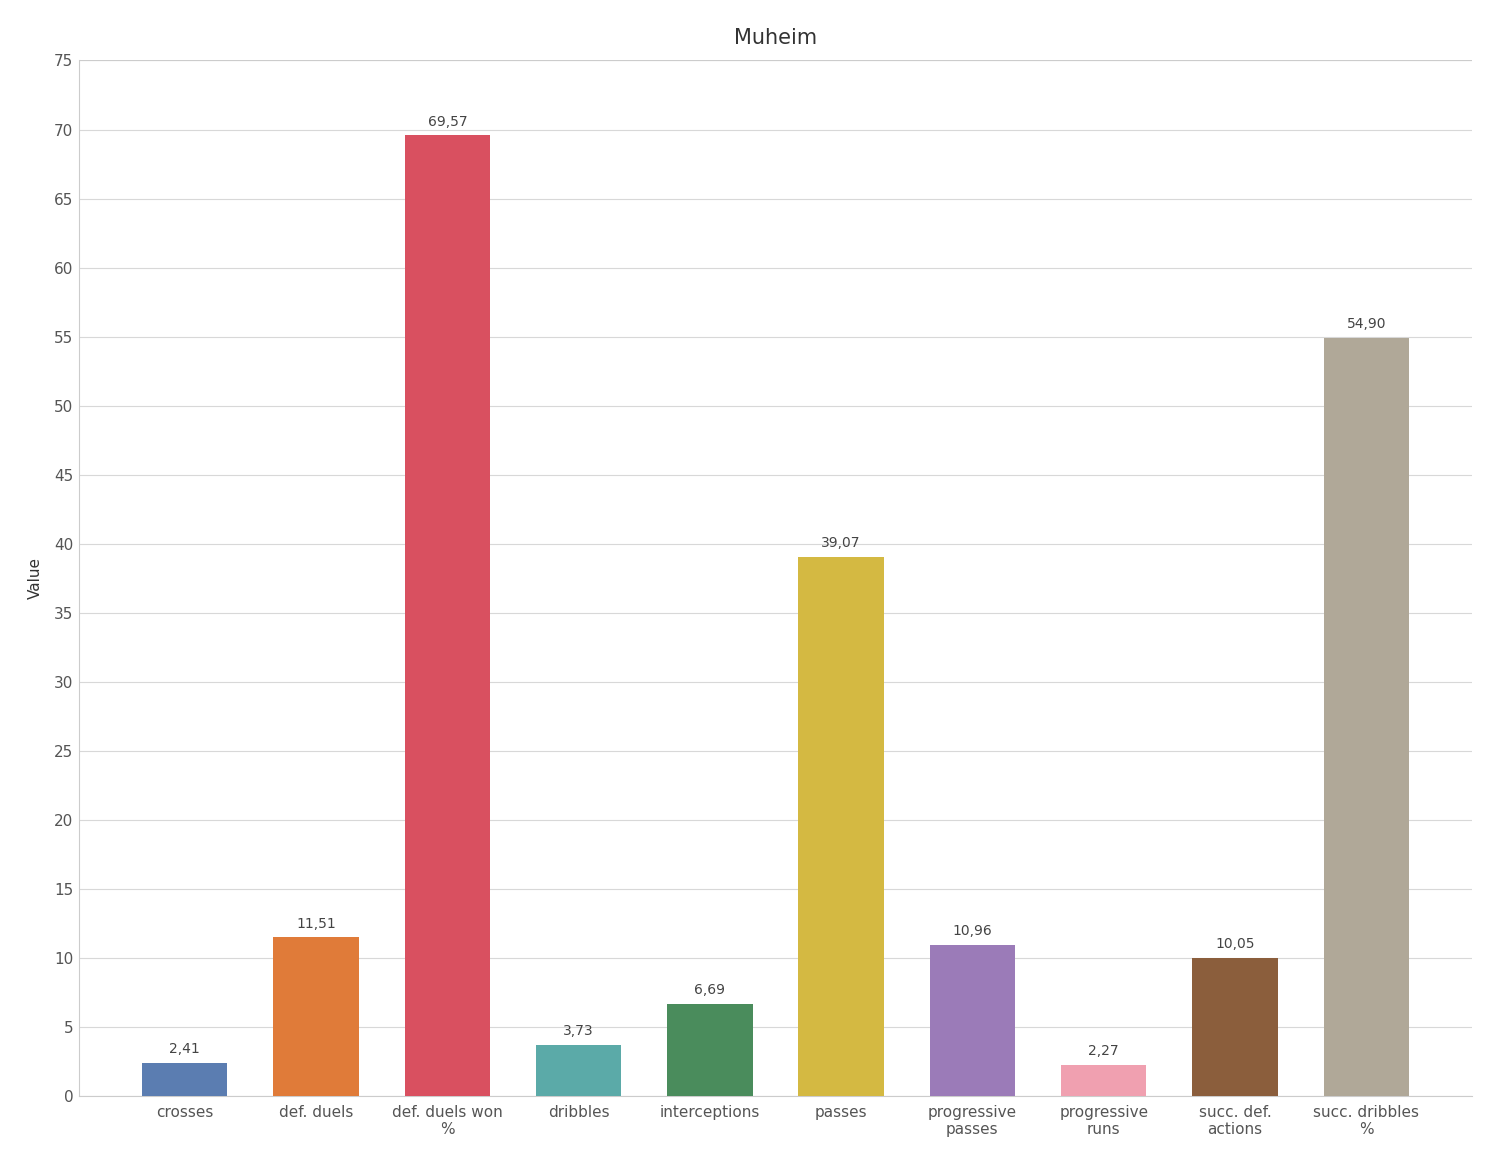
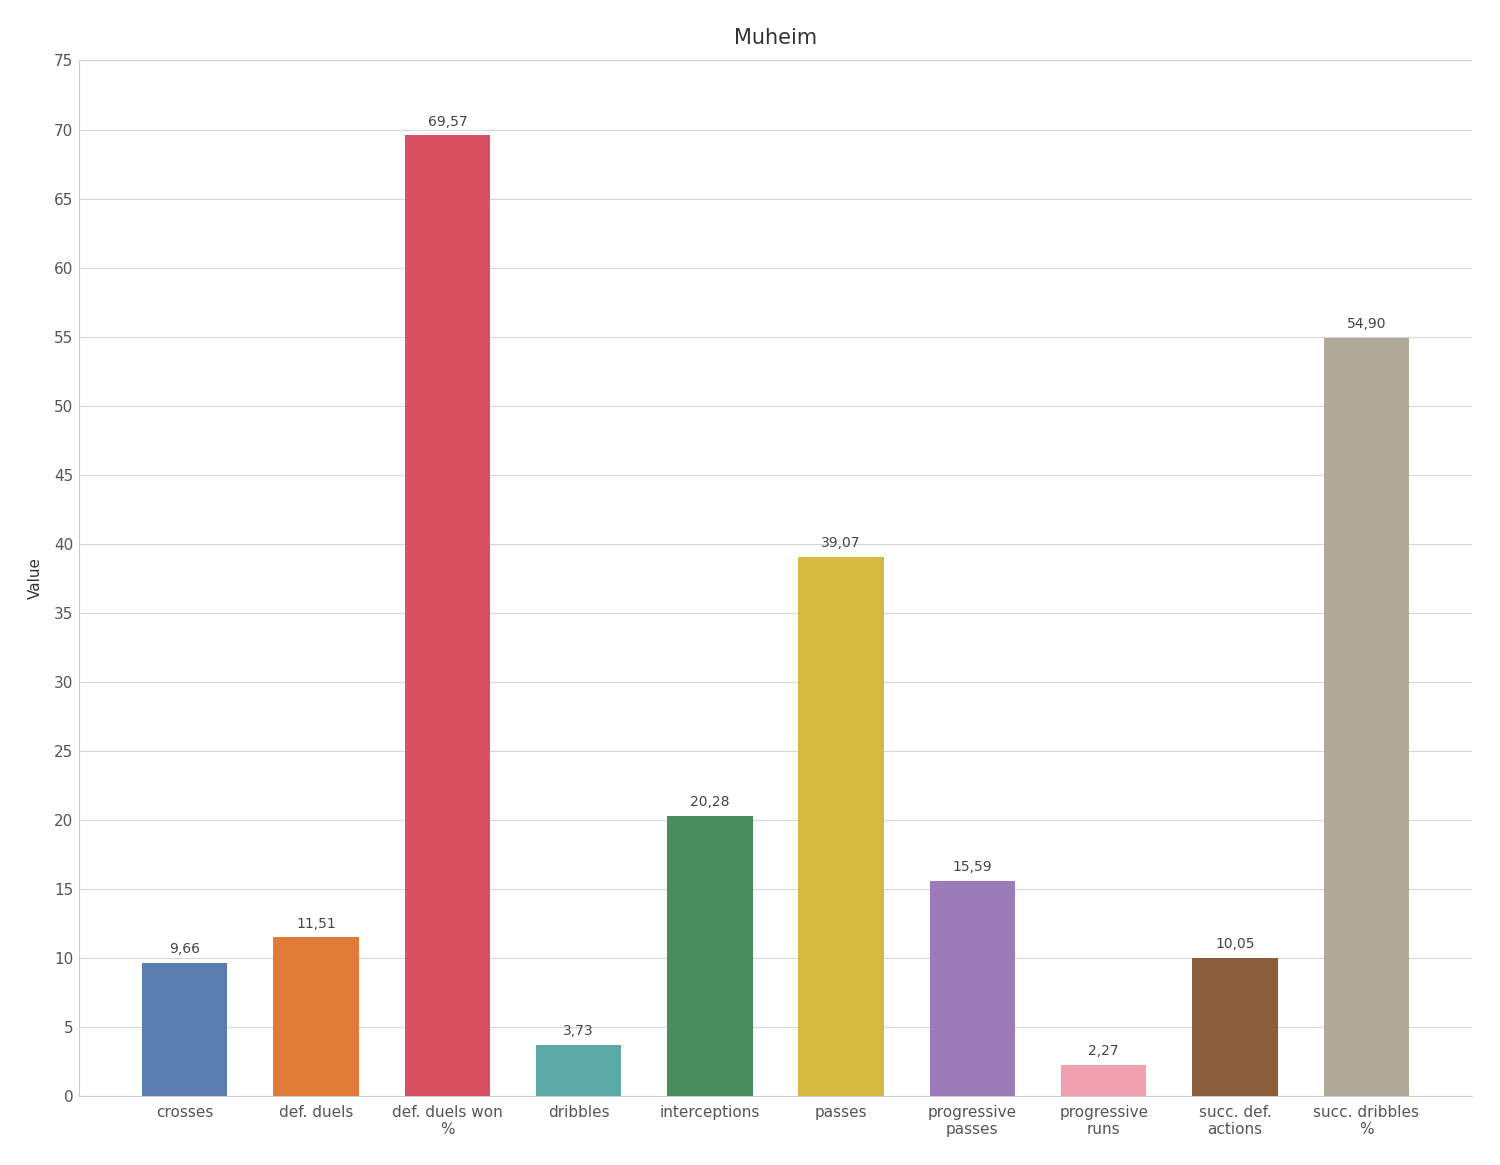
crosses: 2,41 -> 9,66
interceptions: 6,69 -> 20,28
progressive passes: 10,96 -> 15,59
